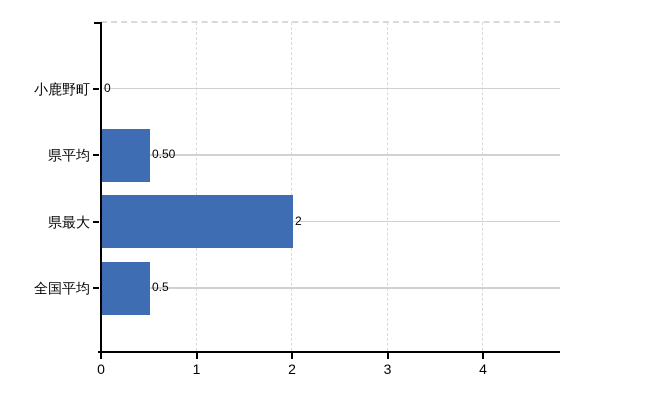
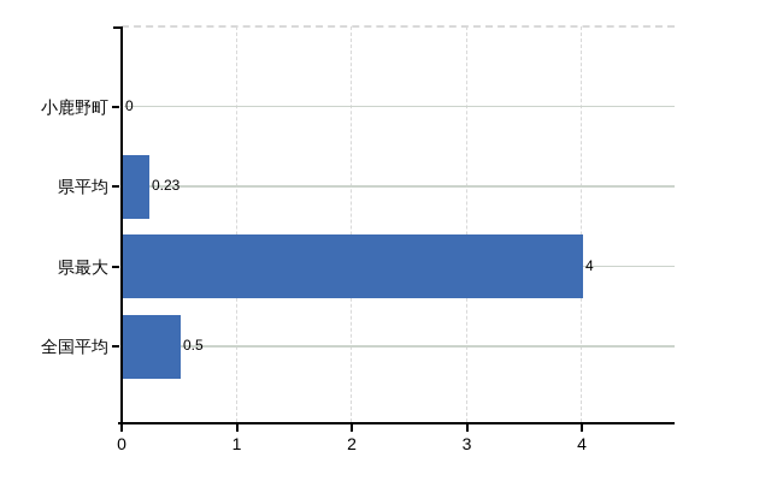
県平均: 0.50 -> 0.23
県最大: 2 -> 4
